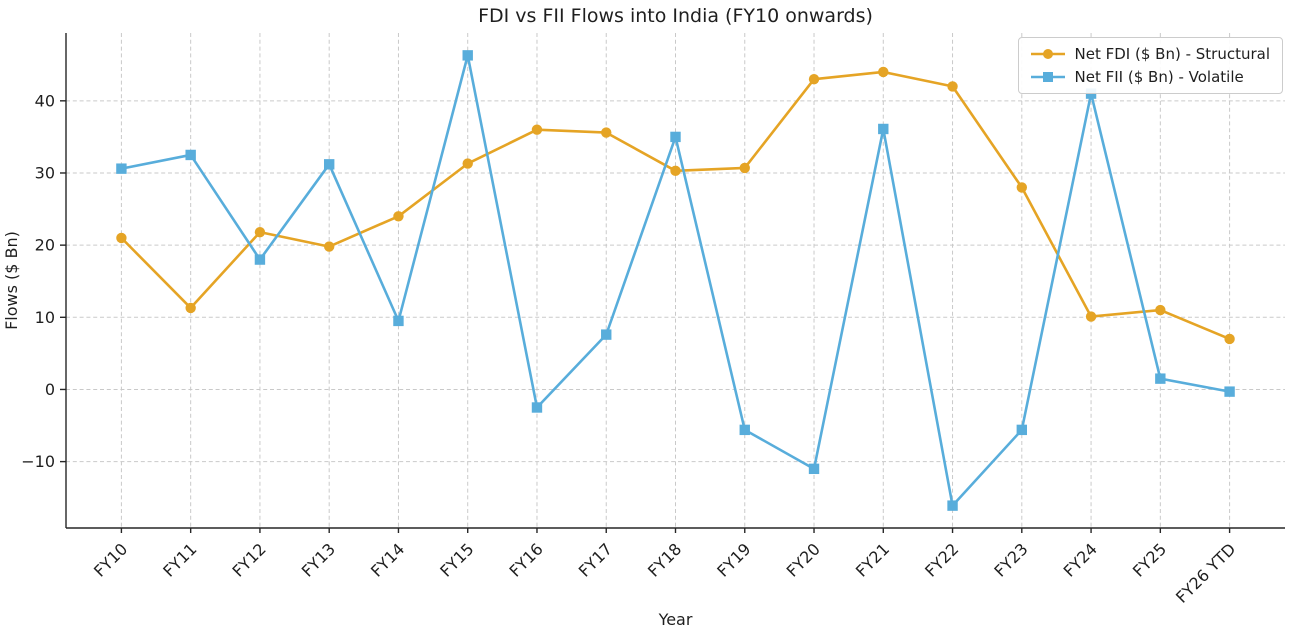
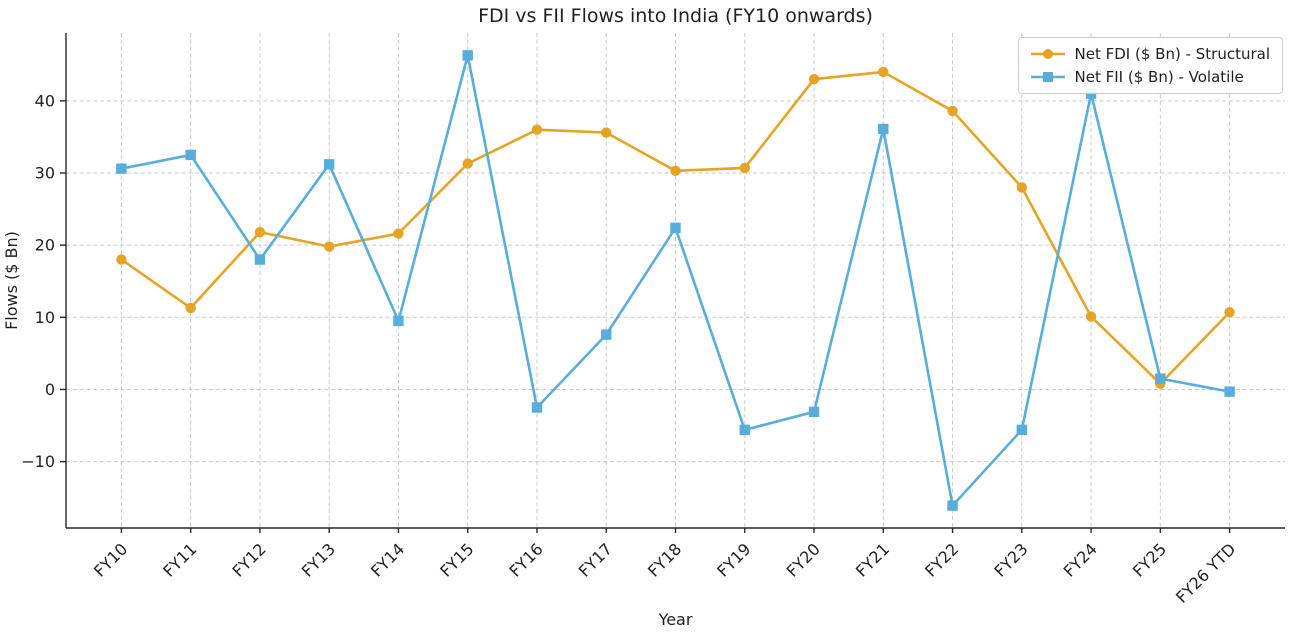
Net FDI ($ Bn) - Structural/FY10: 21 -> 18
Net FDI ($ Bn) - Structural/FY14: 24 -> 22
Net FII ($ Bn) - Volatile/FY18: 35 -> 22
Net FII ($ Bn) - Volatile/FY20: -11 -> -3
Net FDI ($ Bn) - Structural/FY22: 42 -> 39
Net FDI ($ Bn) - Structural/FY25: 11 -> 1
Net FDI ($ Bn) - Structural/FY26 YTD: 7 -> 11
